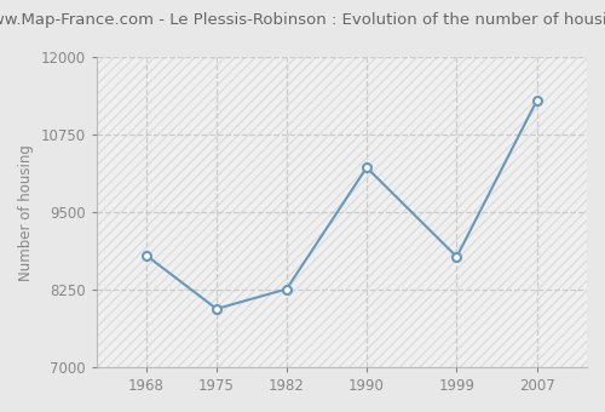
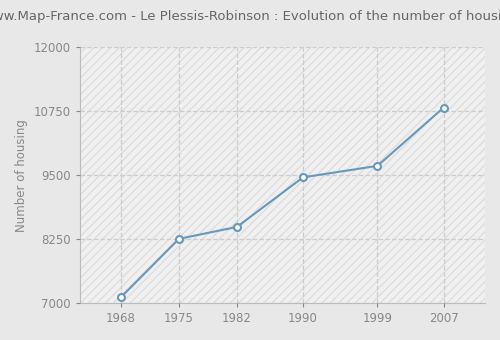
1968: 8800 -> 7110
1975: 7940 -> 8250
1982: 8260 -> 8490
1990: 10220 -> 9460
1999: 8780 -> 9680
2007: 11300 -> 10820
